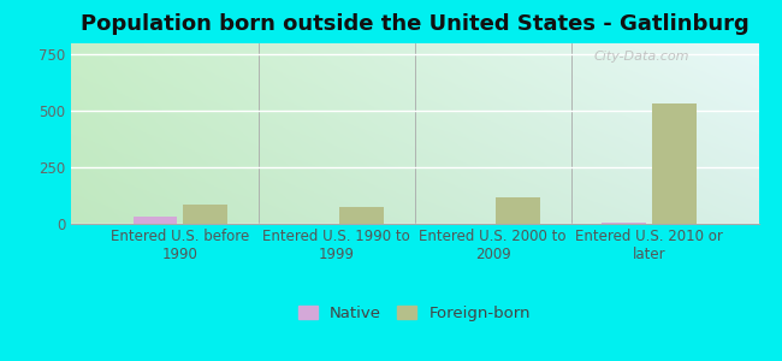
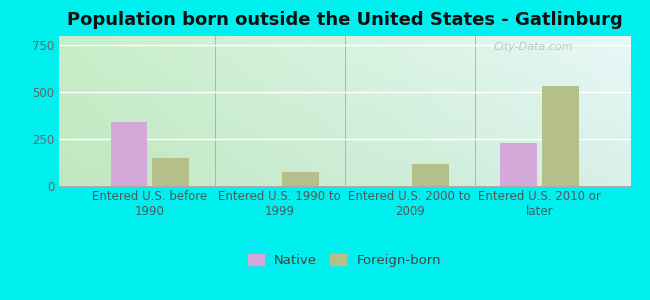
Native/Entered U.S. before 1990: 30 -> 340
Foreign-born/Entered U.S. before 1990: 80 -> 150
Native/Entered U.S. 2010 or later: 0 -> 230
